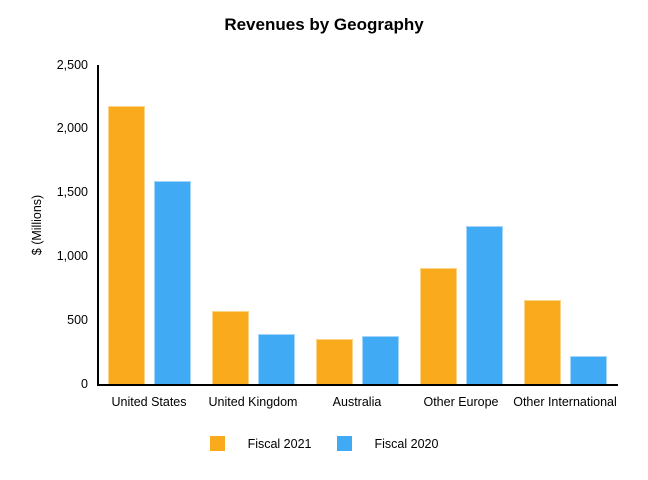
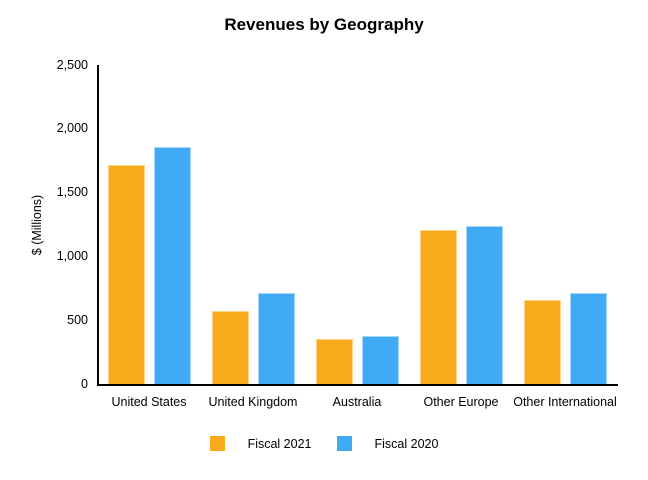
Fiscal 2021/United States: 2180 -> 1720
Fiscal 2020/United States: 1590 -> 1860
Fiscal 2020/United Kingdom: 390 -> 720
Fiscal 2021/Other Europe: 910 -> 1200
Fiscal 2020/Other International: 220 -> 720
